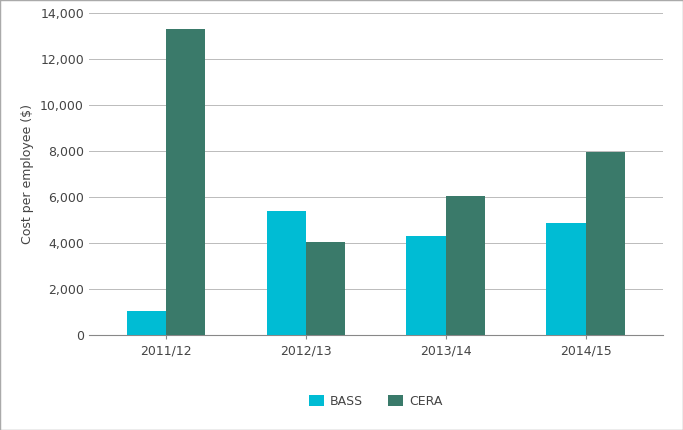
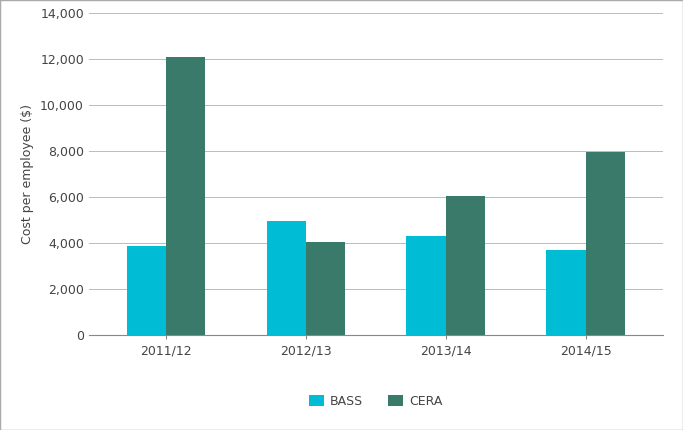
BASS/2011/12: 1,050 -> 3,900
CERA/2011/12: 13,300 -> 12,100
BASS/2012/13: 5,400 -> 4,950
BASS/2014/15: 4,900 -> 3,700
